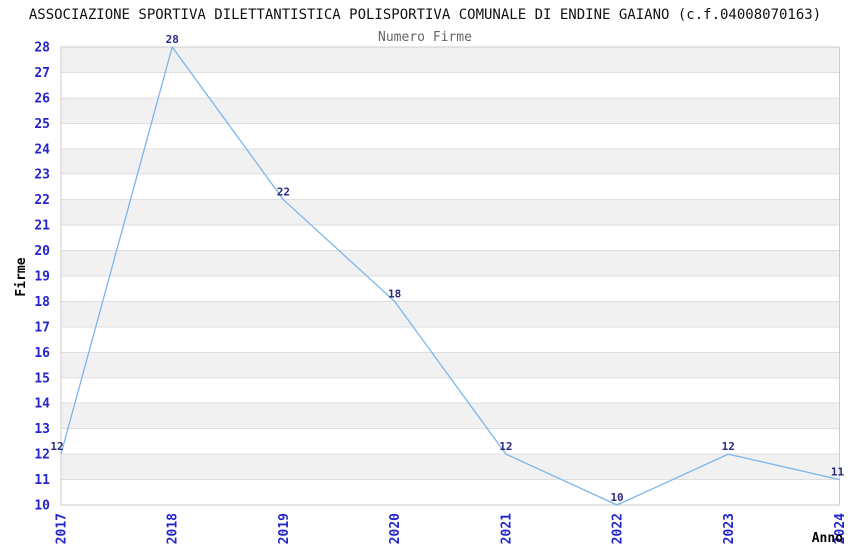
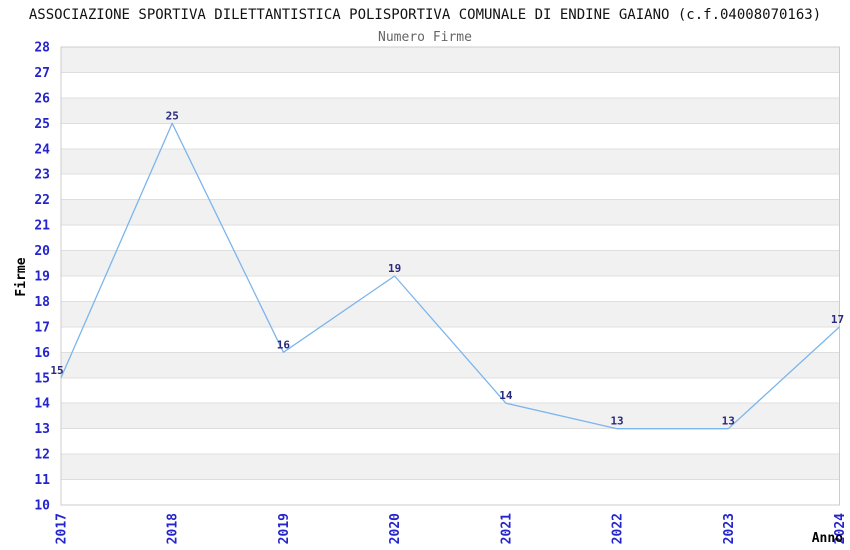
2017: 12 -> 15
2018: 28 -> 25
2019: 22 -> 16
2020: 18 -> 19
2021: 12 -> 14
2022: 10 -> 13
2023: 12 -> 13
2024: 11 -> 17
